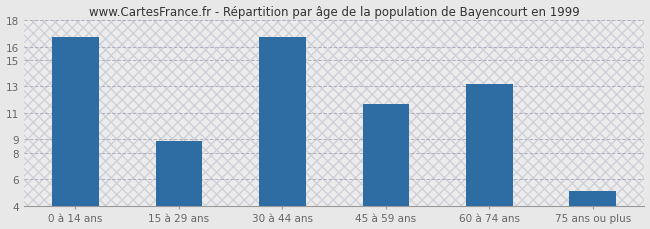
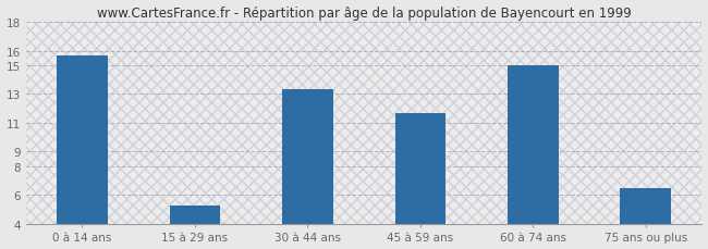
0 à 14 ans: 16.7 -> 15.7
15 à 29 ans: 8.9 -> 5.3
30 à 44 ans: 16.7 -> 13.3
60 à 74 ans: 13.2 -> 15.0
75 ans ou plus: 5.1 -> 6.5
